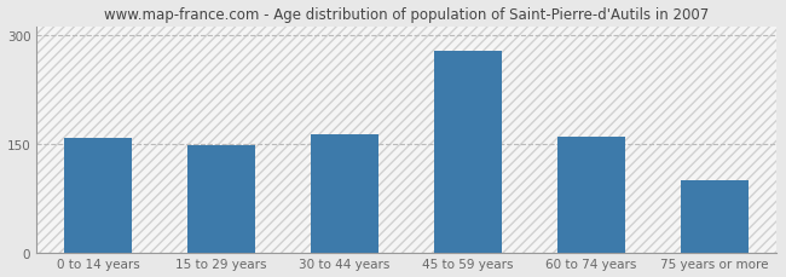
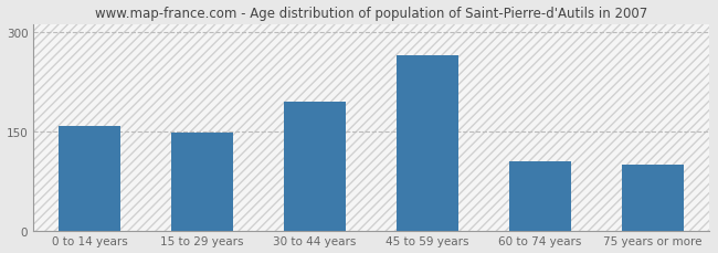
30 to 44 years: 163 -> 194
45 to 59 years: 278 -> 264
60 to 74 years: 160 -> 104
